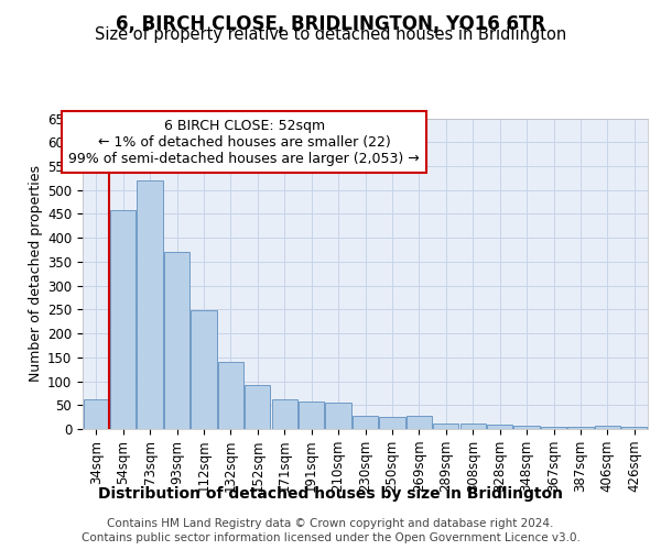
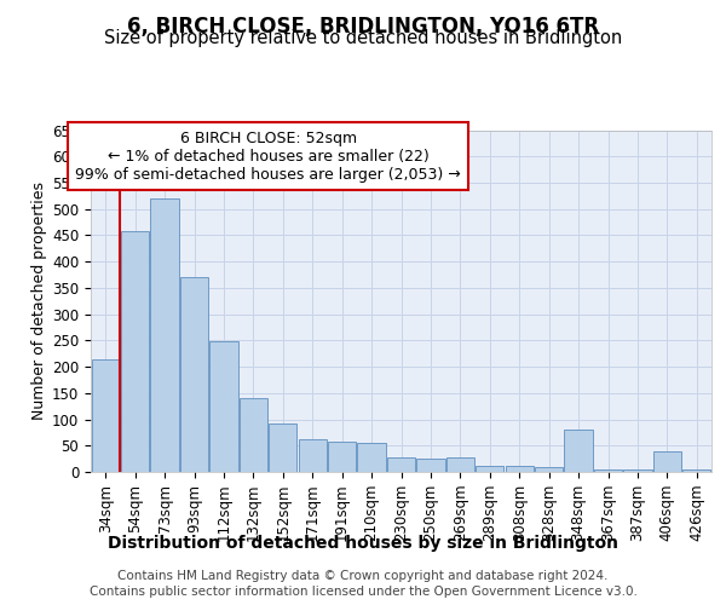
34sqm: 62 -> 215
348sqm: 8 -> 80
406sqm: 7 -> 40
